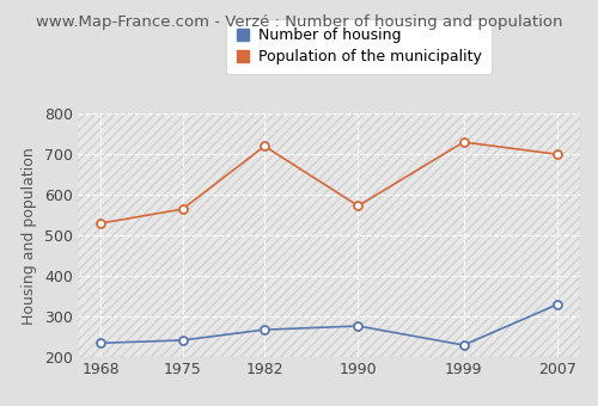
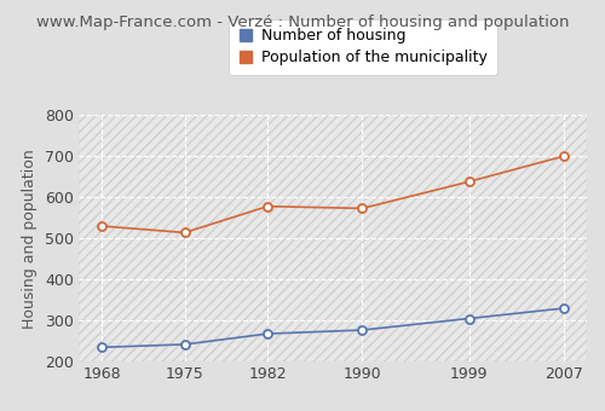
Population of the municipality/1975: 565 -> 514
Population of the municipality/1982: 720 -> 578
Number of housing/1999: 230 -> 305
Population of the municipality/1999: 730 -> 638
